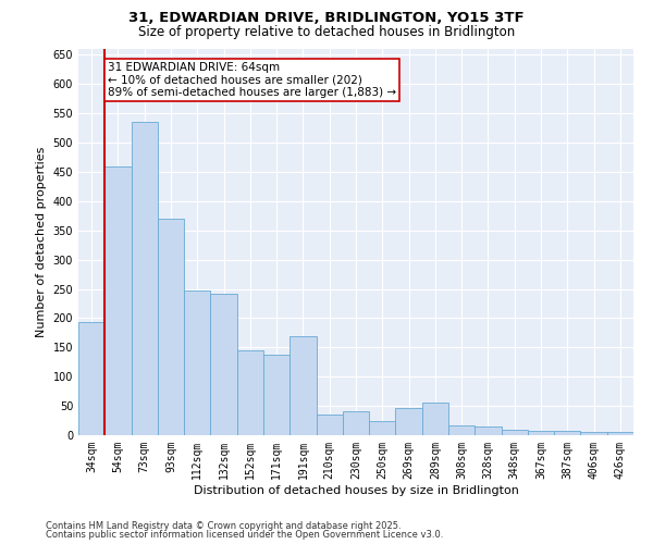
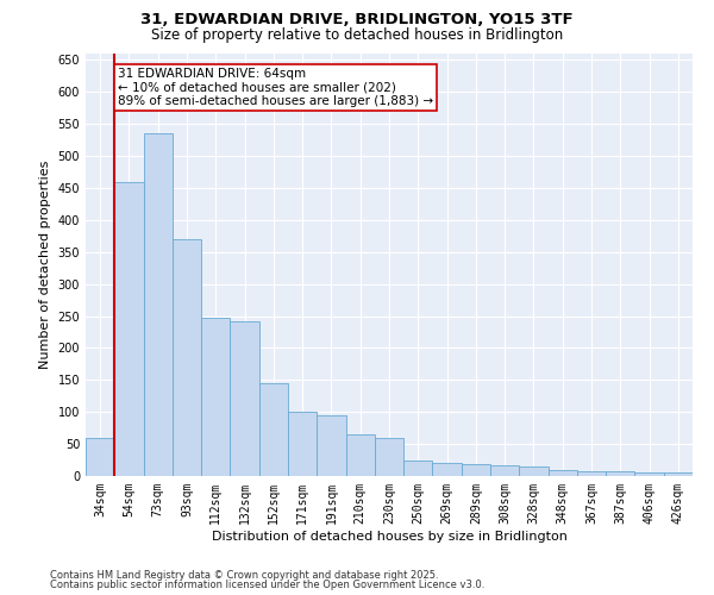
34sqm: 194 -> 60
171sqm: 138 -> 100
191sqm: 170 -> 95
210sqm: 36 -> 65
230sqm: 40 -> 60
269sqm: 46 -> 20
289sqm: 56 -> 18
